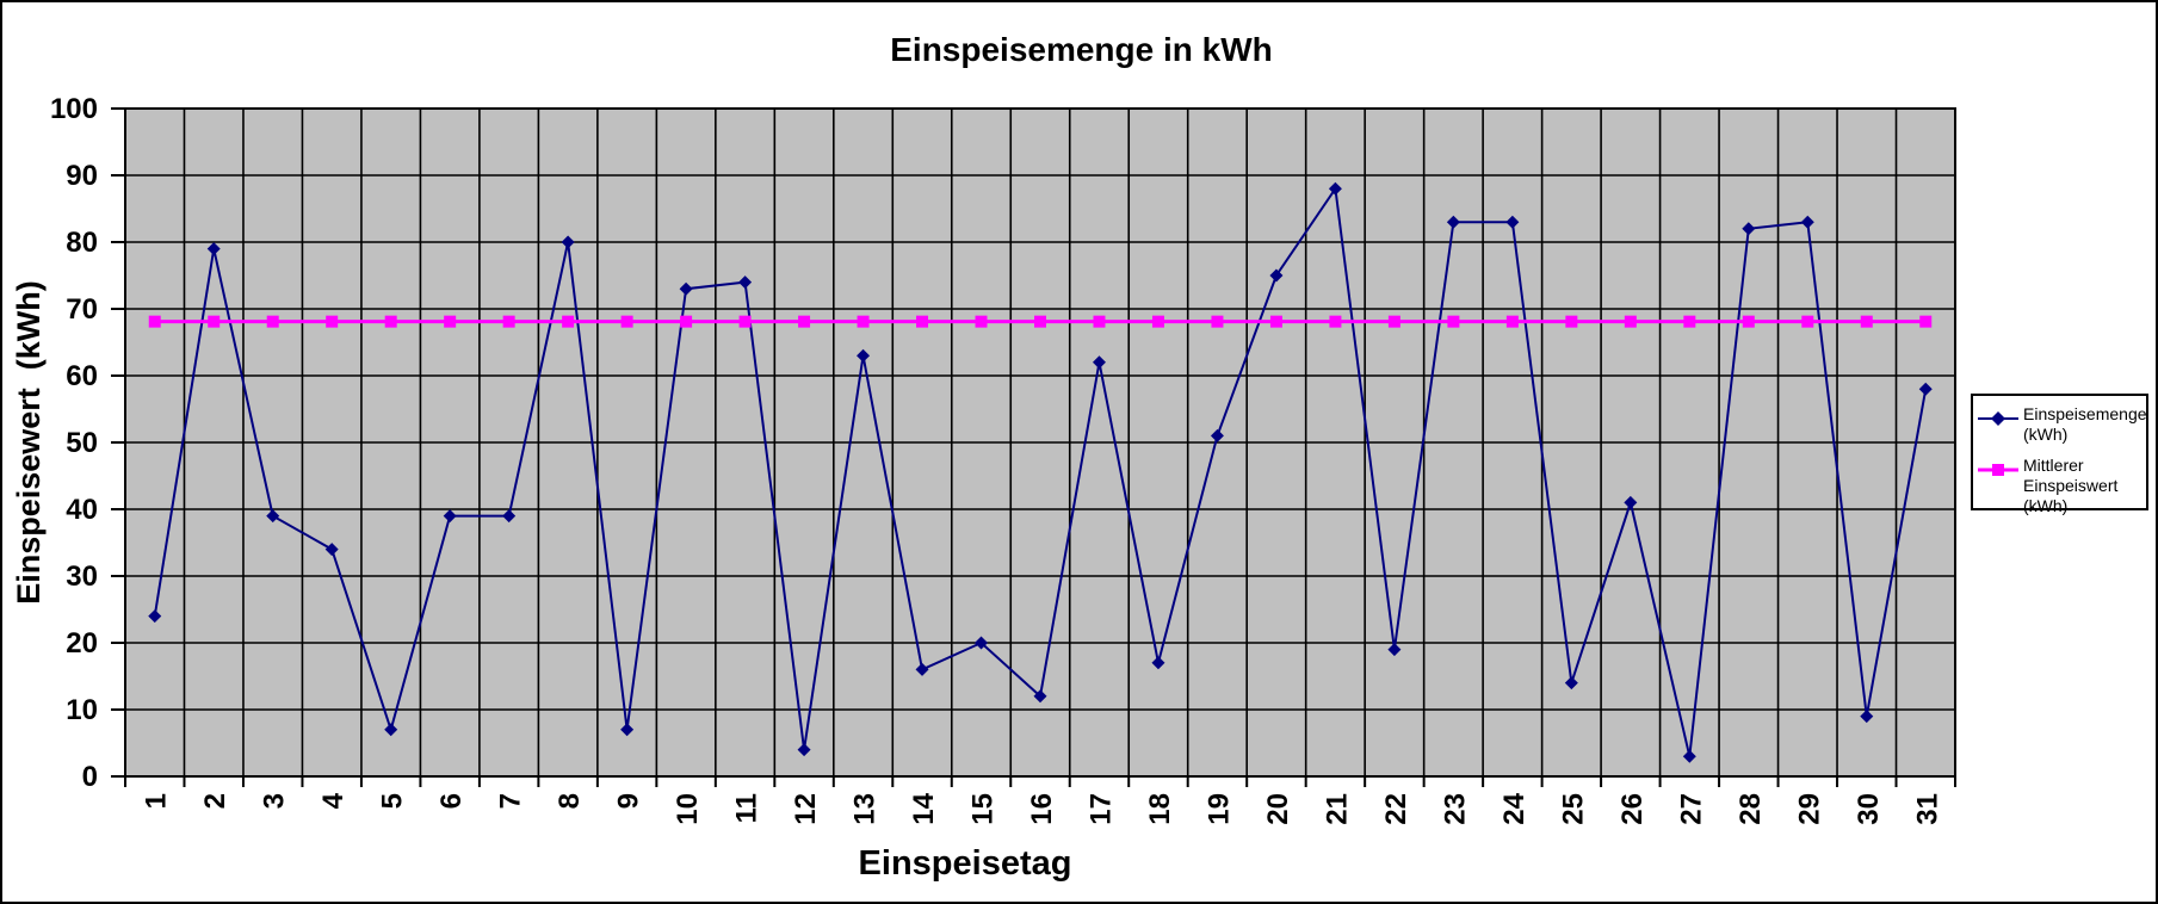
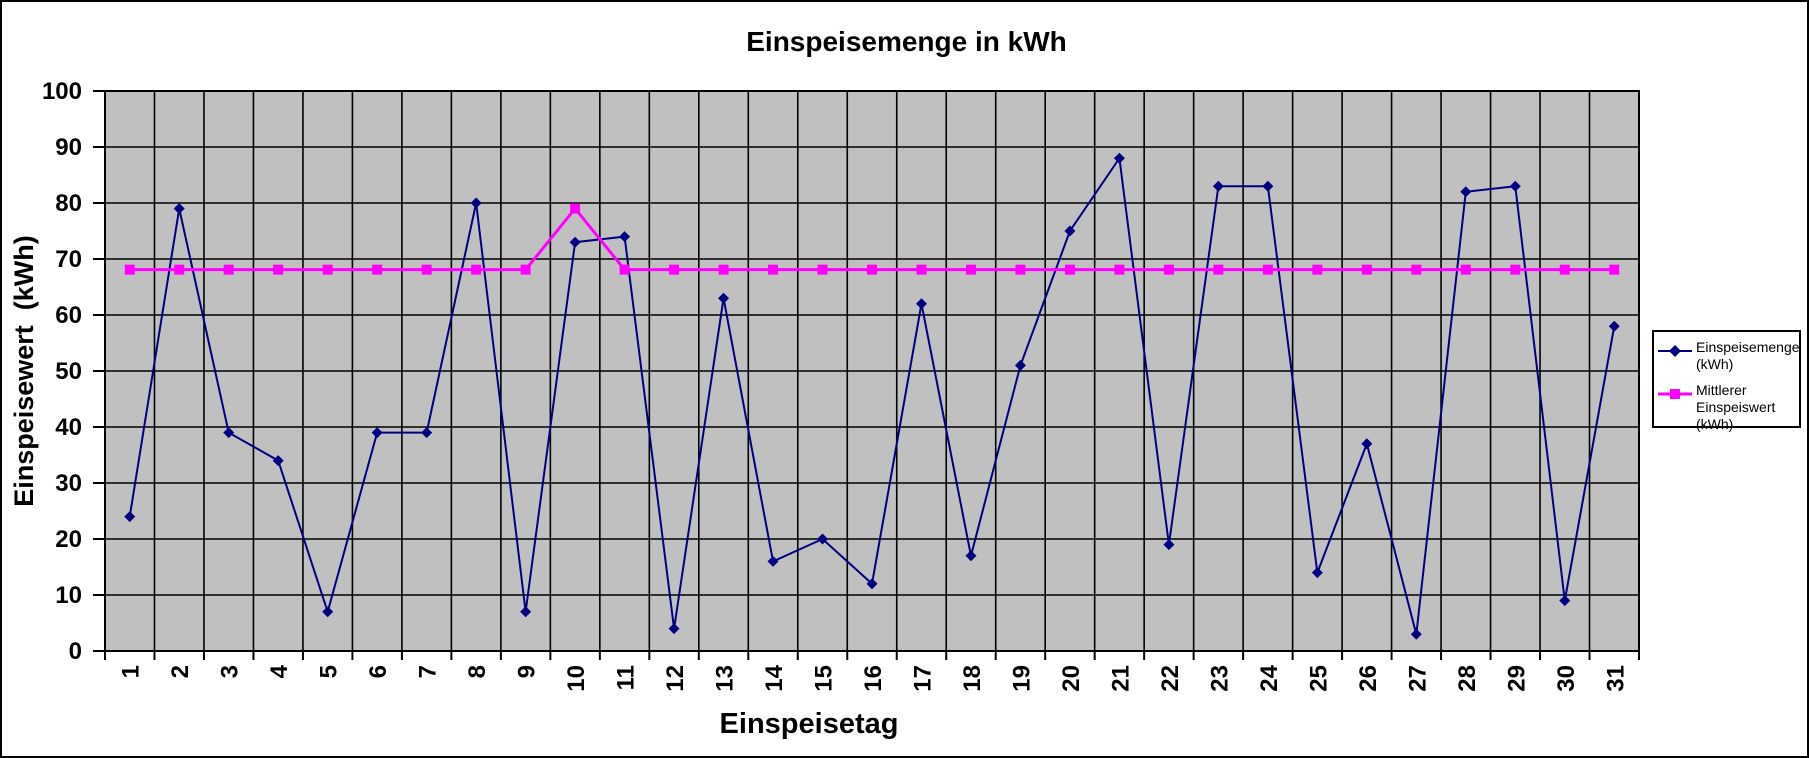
Mittlerer Einspeiswert (kWh)/10: 68 -> 79
Einspeisemenge (kWh)/26: 41 -> 37
